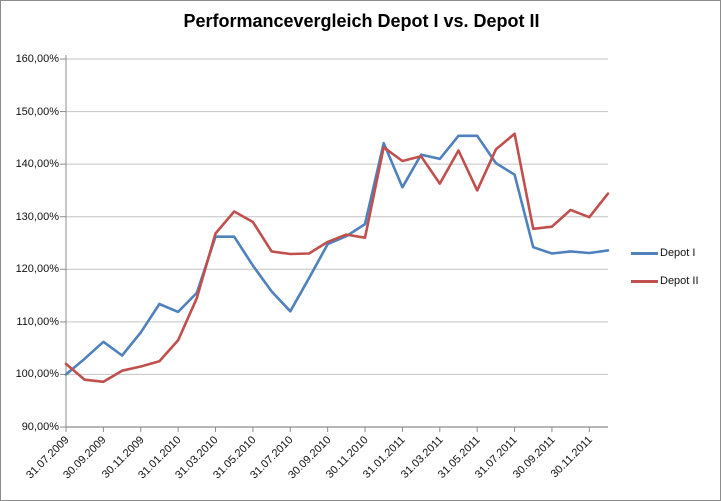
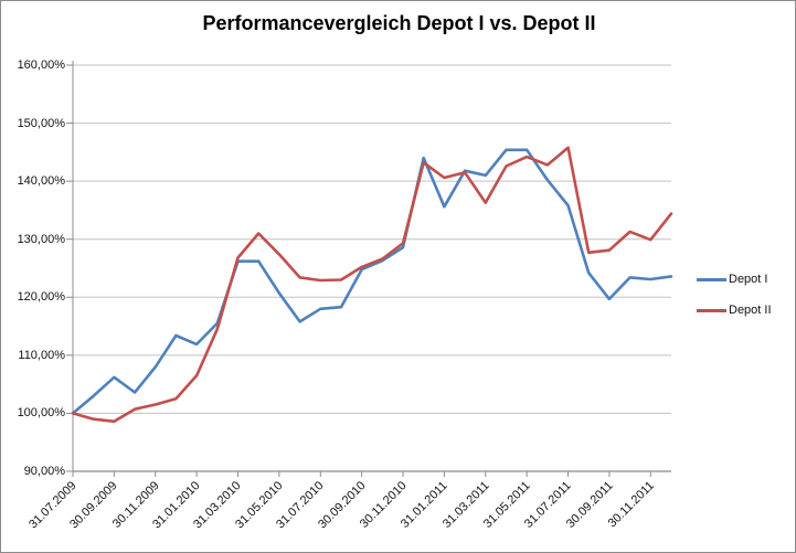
Depot II/31.07.2009: 102% -> 100%
Depot II/31.05.2010: 129% -> 127%
Depot I/31.07.2010: 112% -> 118%
Depot II/30.11.2010: 126% -> 129%
Depot II/31.05.2011: 135% -> 144%
Depot I/31.07.2011: 138% -> 136%
Depot I/30.09.2011: 123% -> 120%
